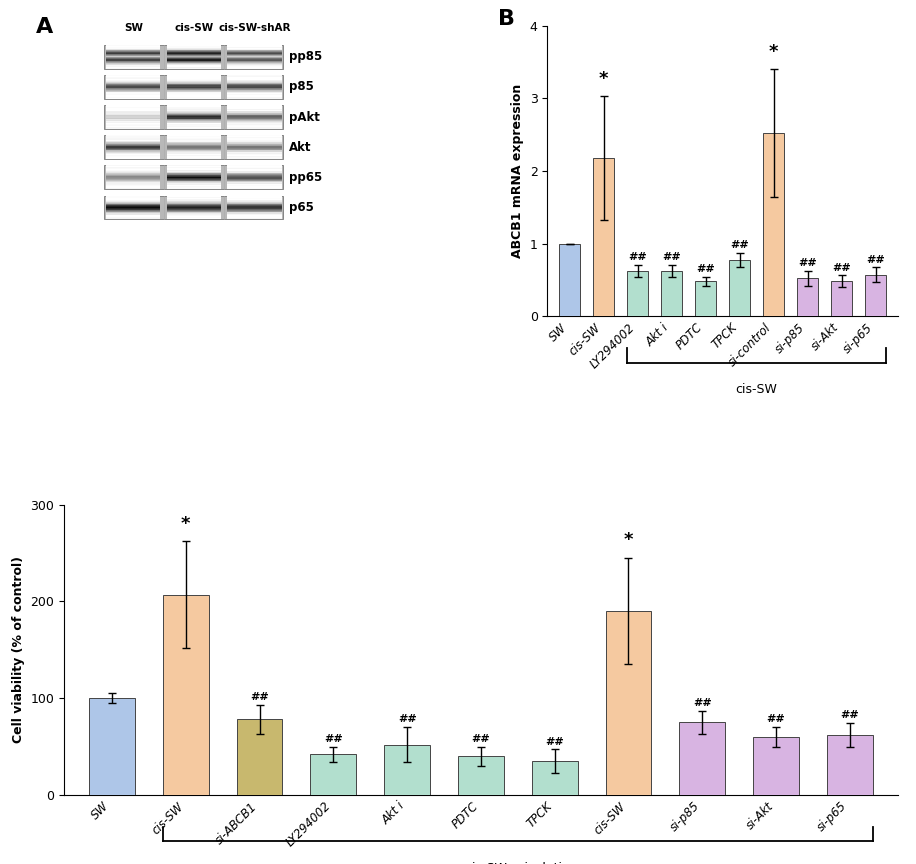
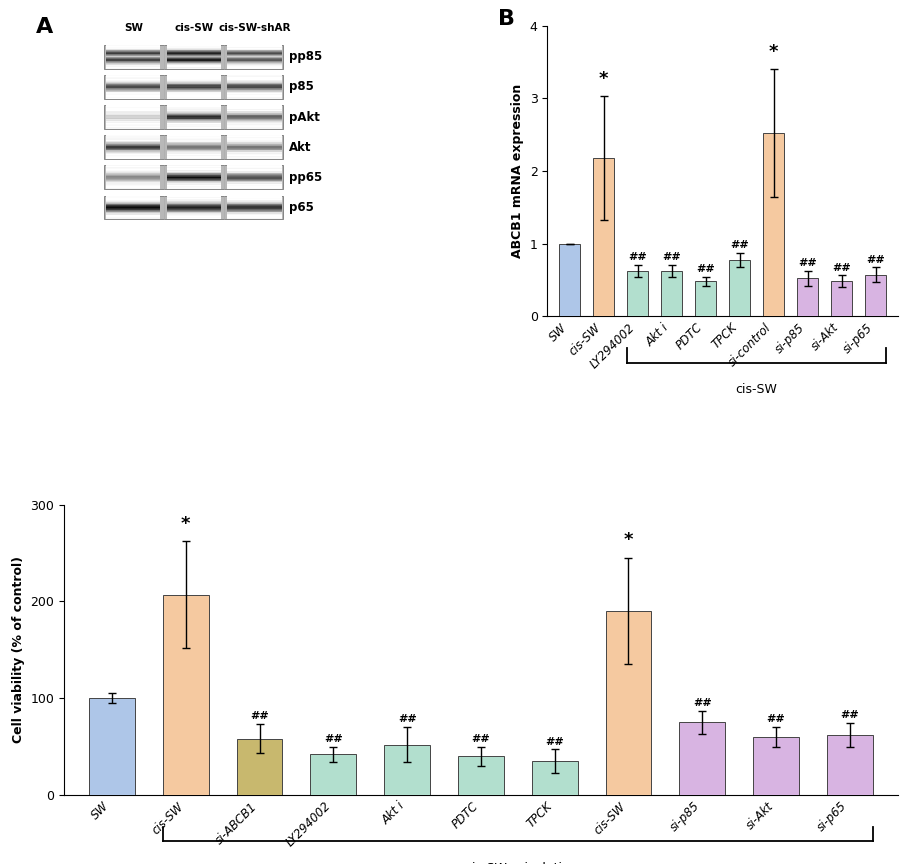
si-ABCB1: 78 -> 58
